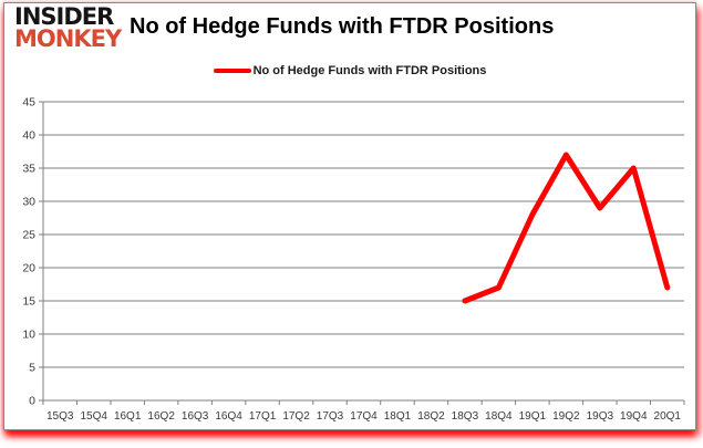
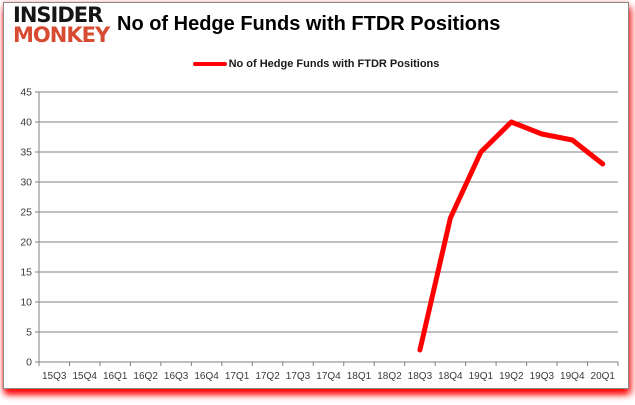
18Q3: 15 -> 2
18Q4: 17 -> 24
19Q1: 28 -> 35
19Q2: 37 -> 40
19Q3: 29 -> 38
19Q4: 35 -> 37
20Q1: 17 -> 33
